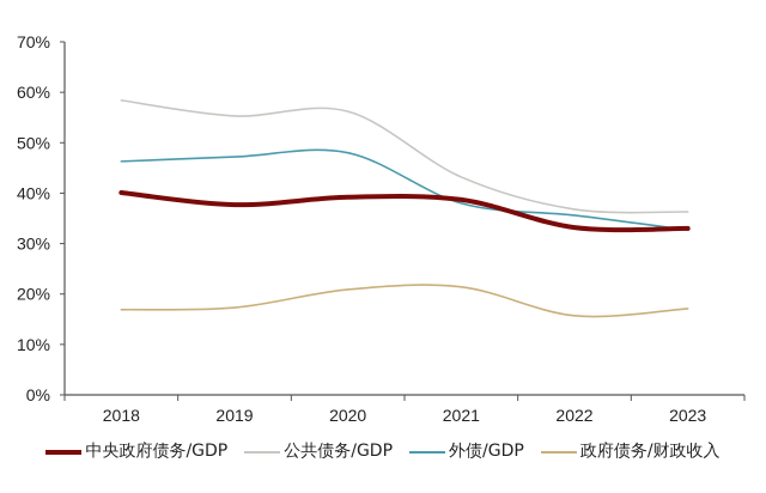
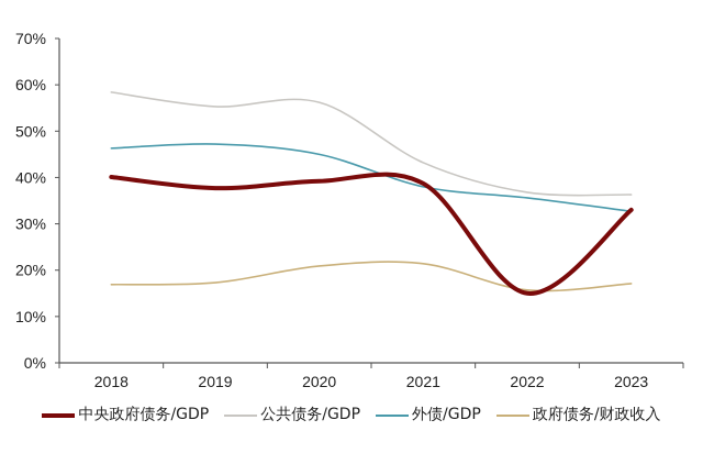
外债/GDP/2020: 48% -> 45%
中央政府债务/GDP/2022: 33% -> 15%
